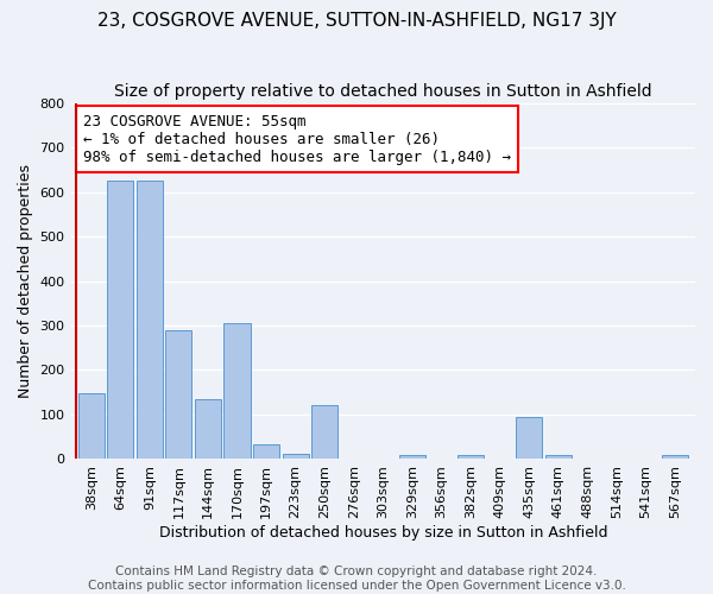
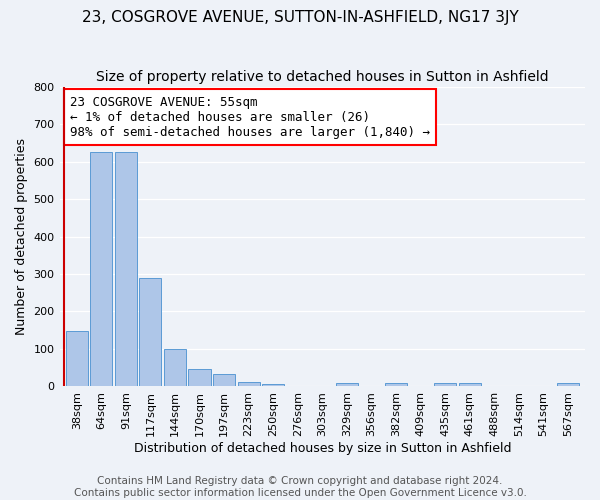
144sqm: 135 -> 100
170sqm: 305 -> 46
250sqm: 120 -> 7
435sqm: 95 -> 8
